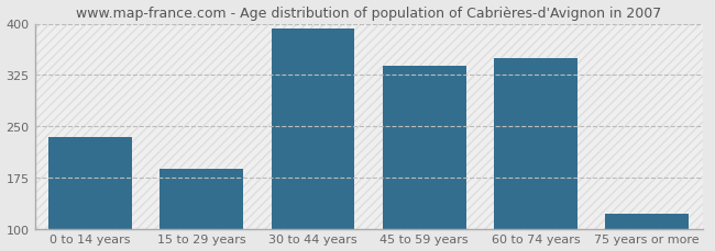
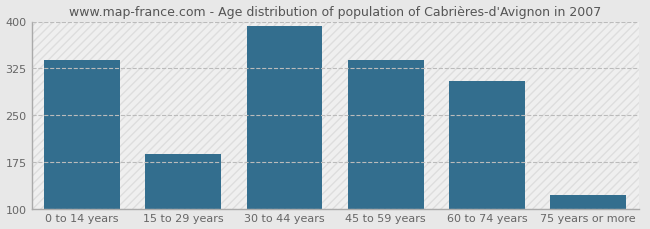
0 to 14 years: 234 -> 338
60 to 74 years: 350 -> 305
